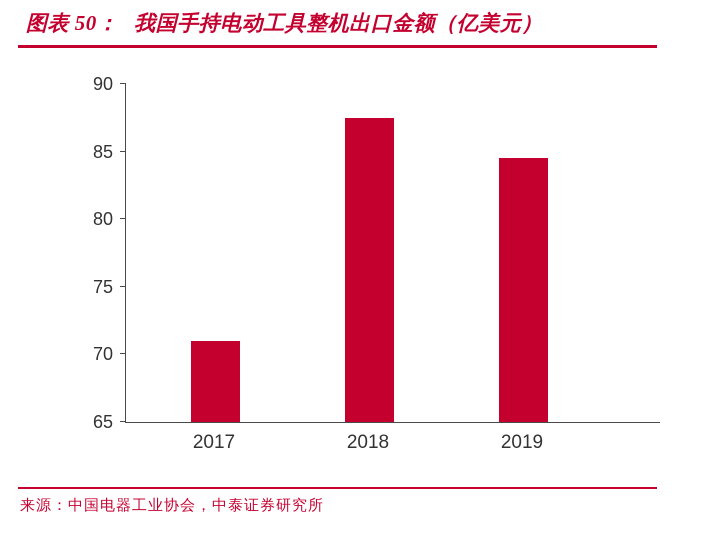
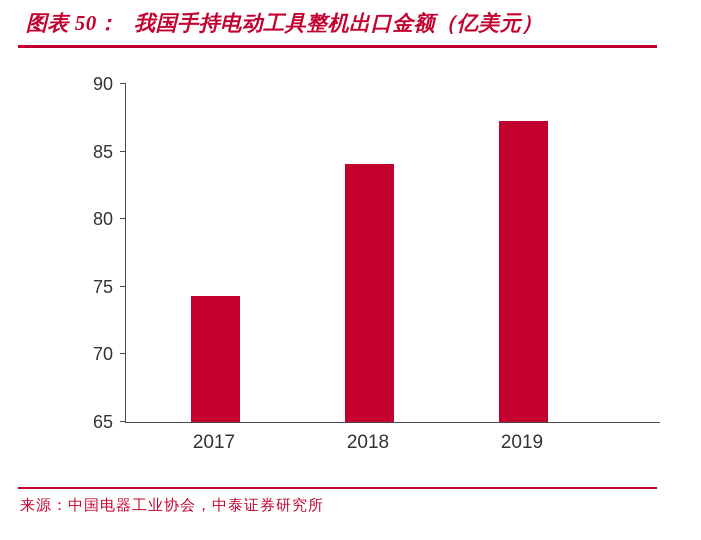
2017: 71.0 -> 74.3
2018: 87.5 -> 84.1
2019: 84.5 -> 87.3
